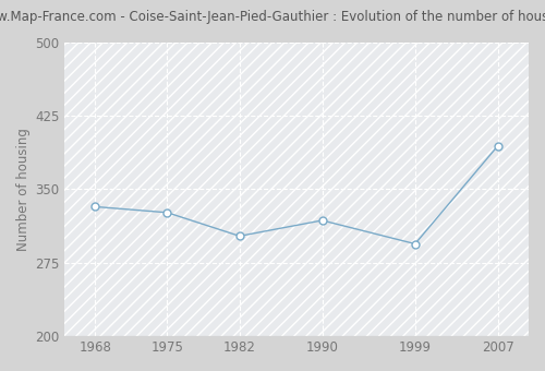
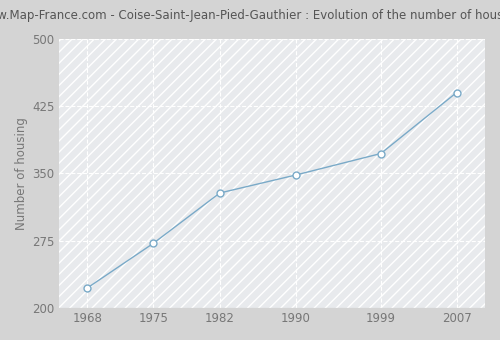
1968: 332 -> 222
1975: 326 -> 272
1982: 302 -> 328
1990: 318 -> 348
1999: 294 -> 372
2007: 394 -> 440
